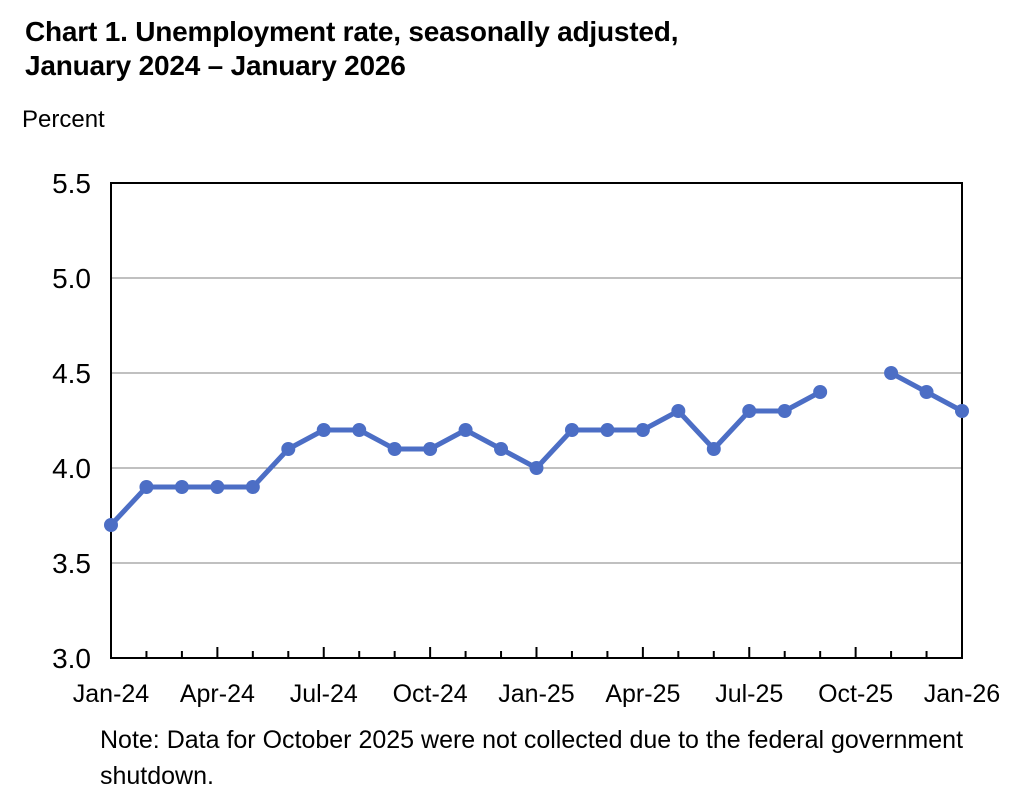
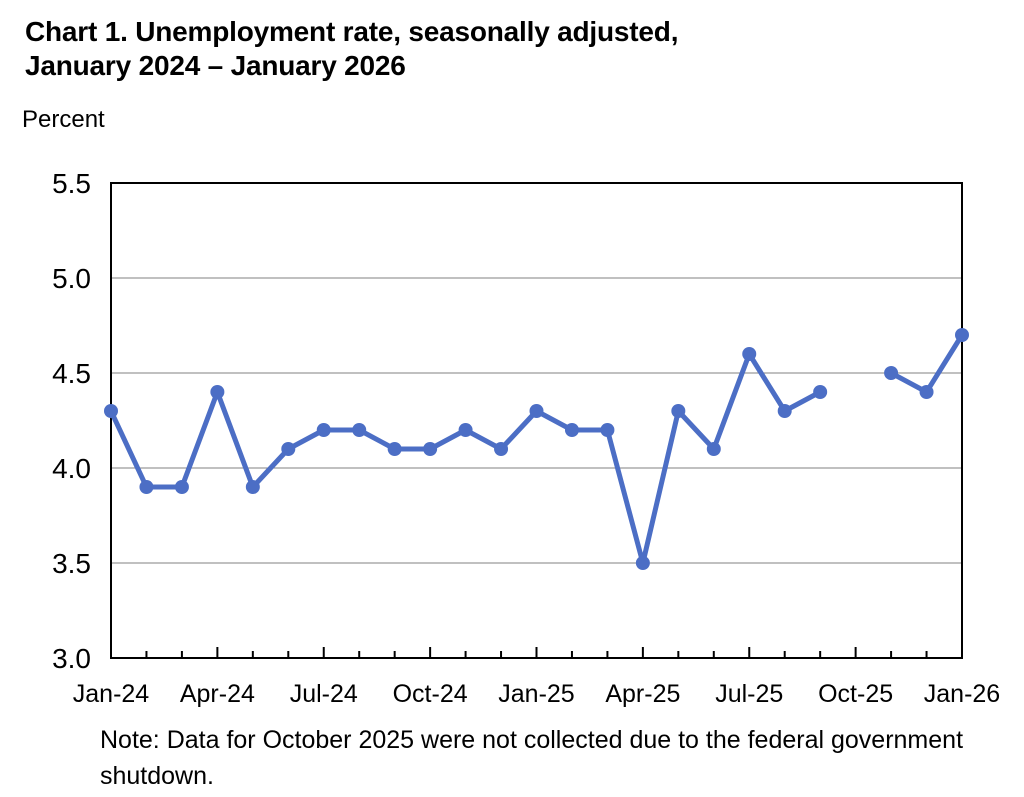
Jan-24: 3.7 -> 4.3
Apr-24: 3.9 -> 4.4
Jan-25: 4.0 -> 4.3
Apr-25: 4.2 -> 3.5
Jul-25: 4.3 -> 4.6
Jan-26: 4.3 -> 4.7
